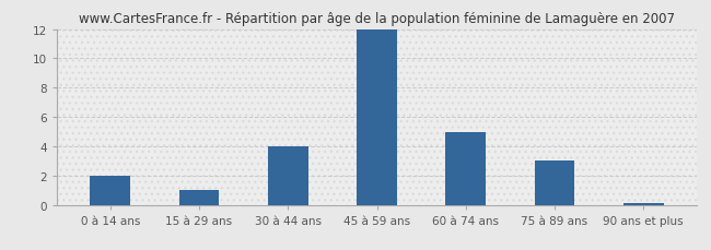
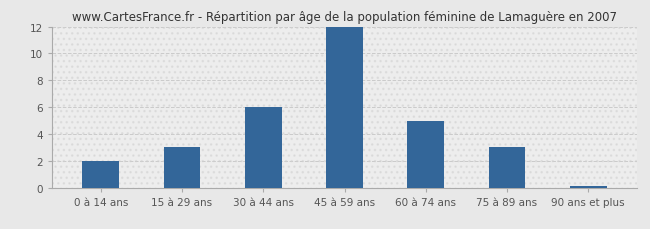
15 à 29 ans: 1.0 -> 3.0
30 à 44 ans: 4.0 -> 6.0
